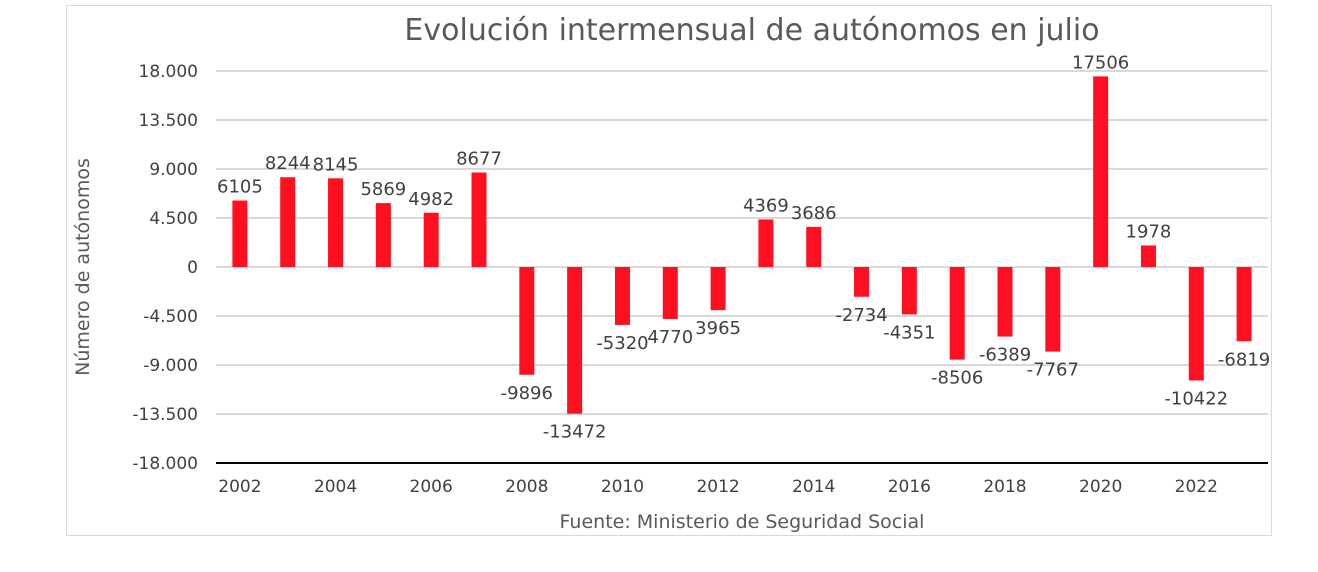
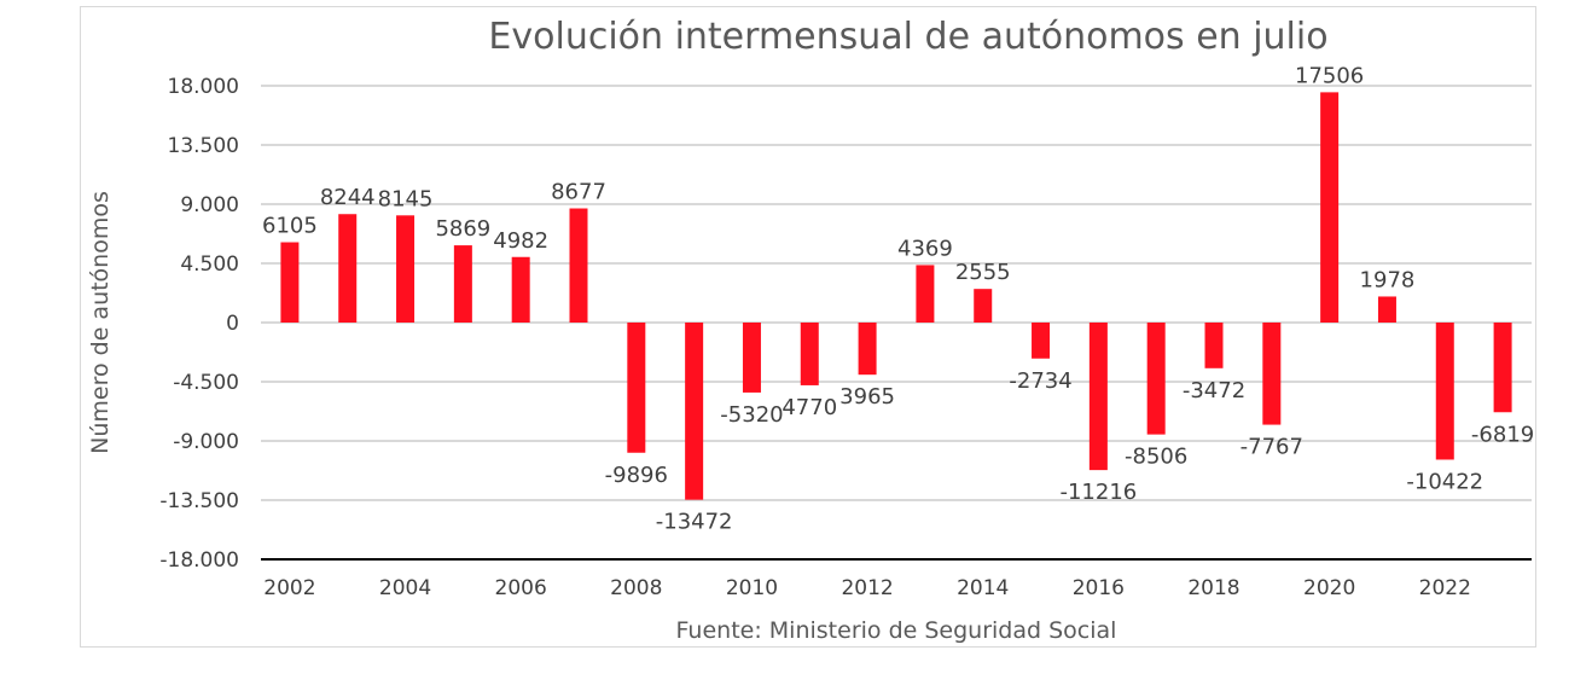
2014: 3686 -> 2555
2016: -4351 -> -11216
2018: -6389 -> -3472
